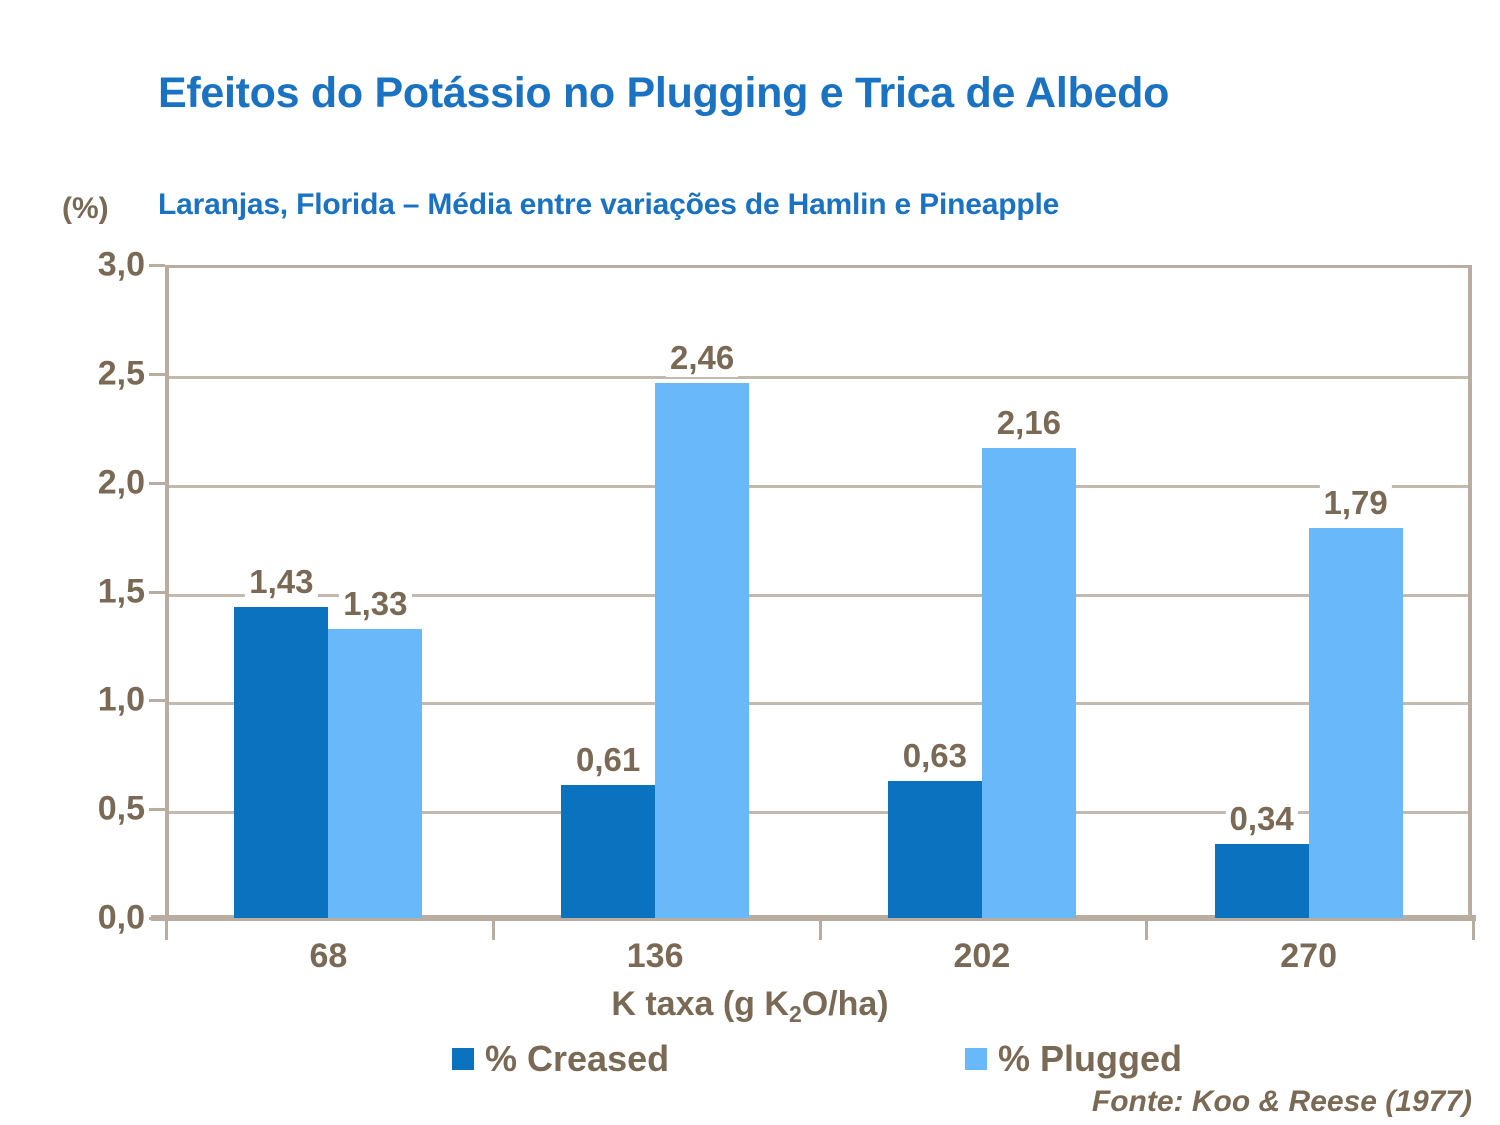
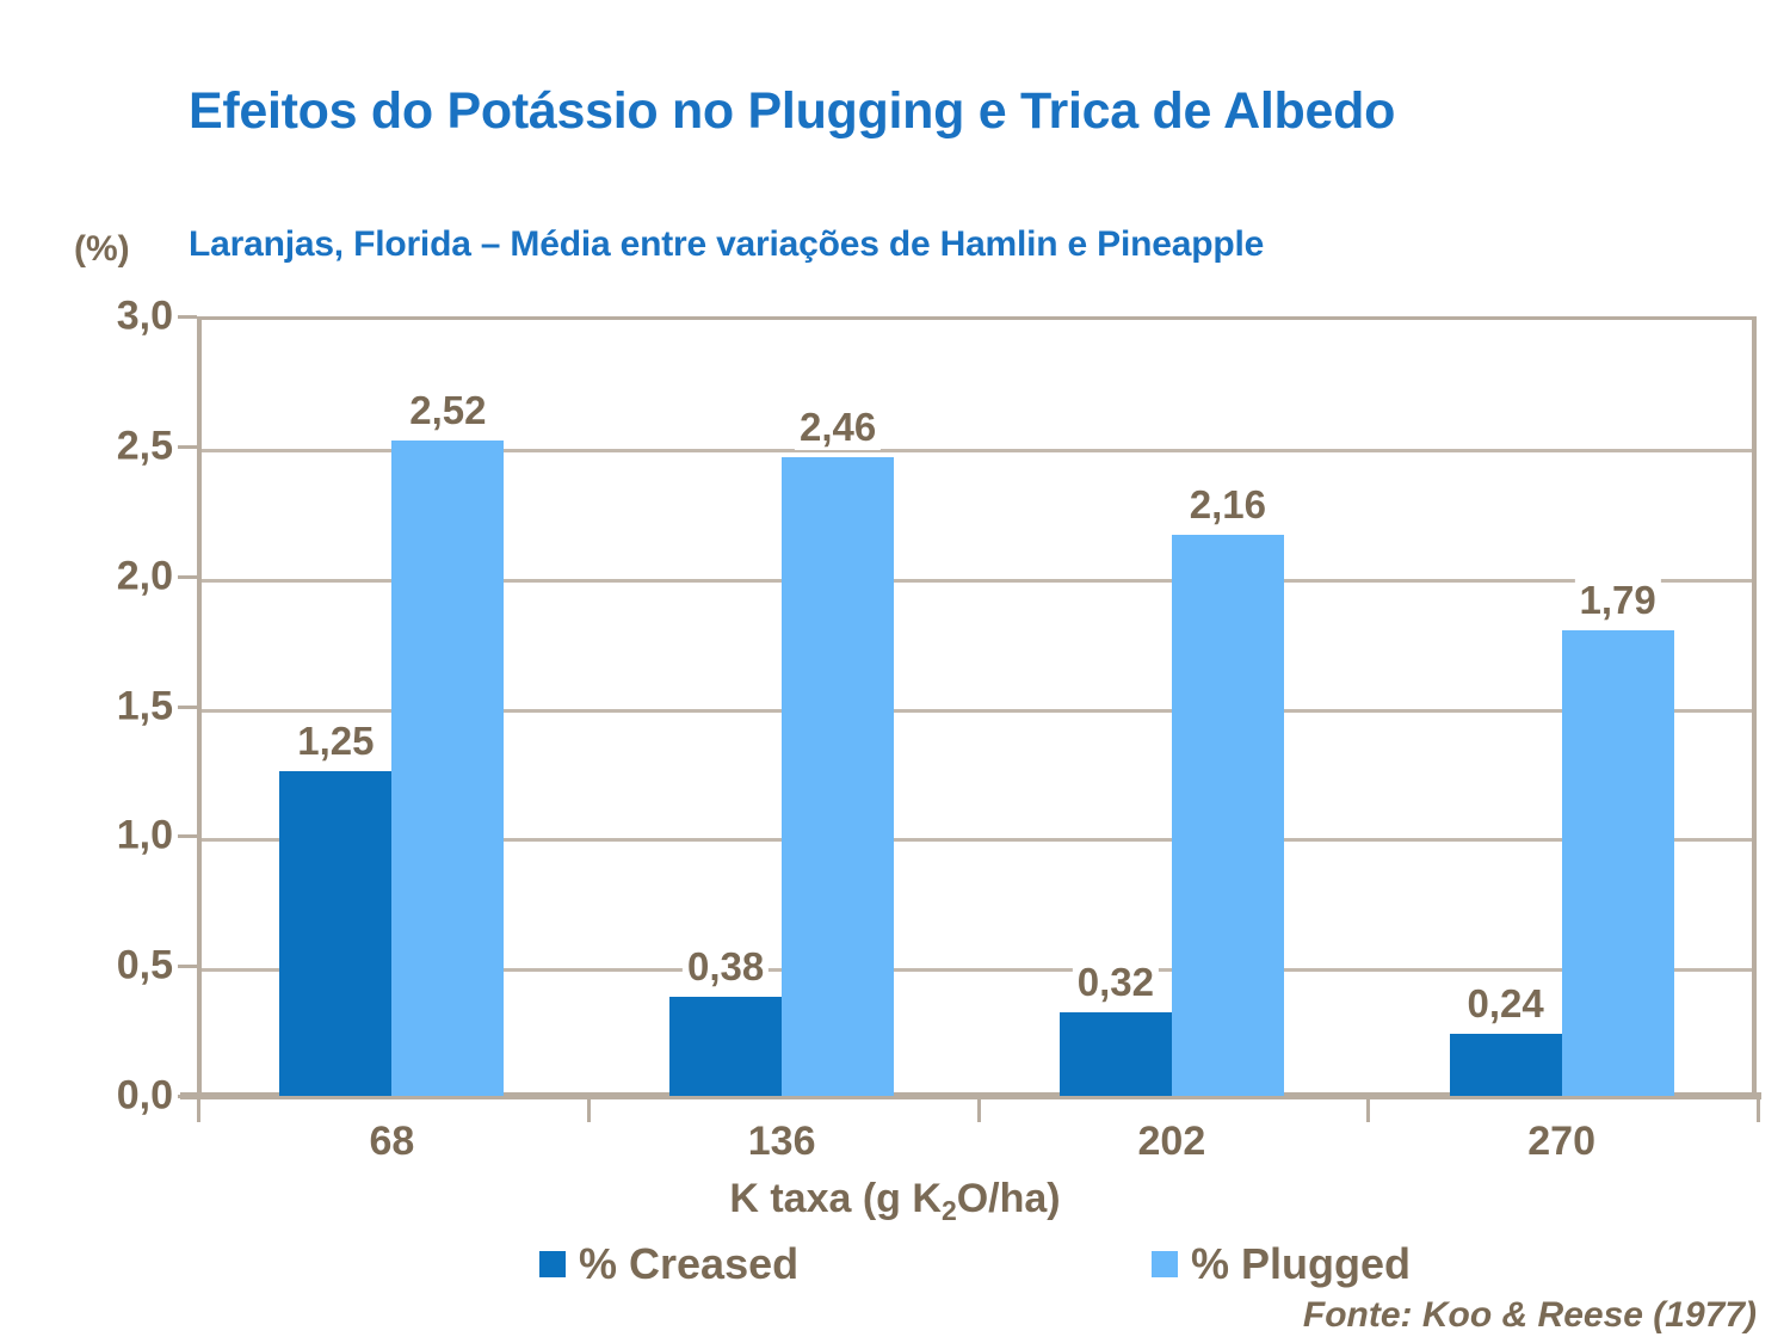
% Creased/68: 1,43 -> 1,25
% Plugged/68: 1,33 -> 2,52
% Creased/136: 0,61 -> 0,38
% Creased/202: 0,63 -> 0,32
% Creased/270: 0,34 -> 0,24
